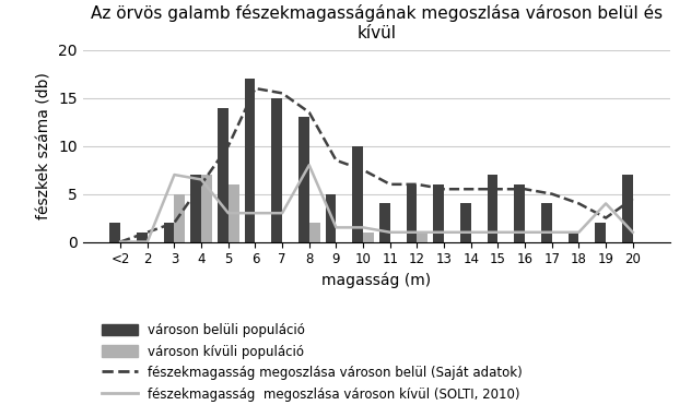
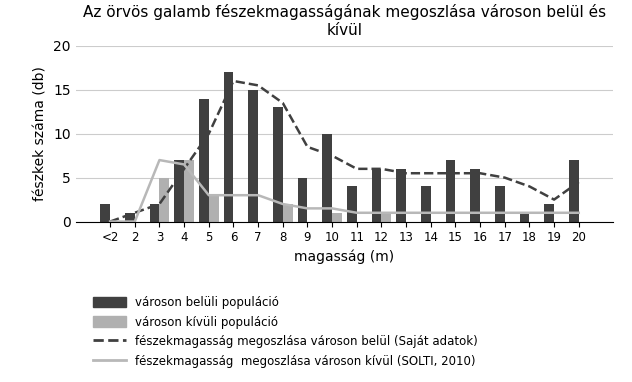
városon kívüli populáció/5: 6 -> 3
fészekmagasság megoszlása városon kívül (SOLTI, 2010)/8: 8.0 -> 2.0
fészekmagasság megoszlása városon kívül (SOLTI, 2010)/19: 4.0 -> 1.0
